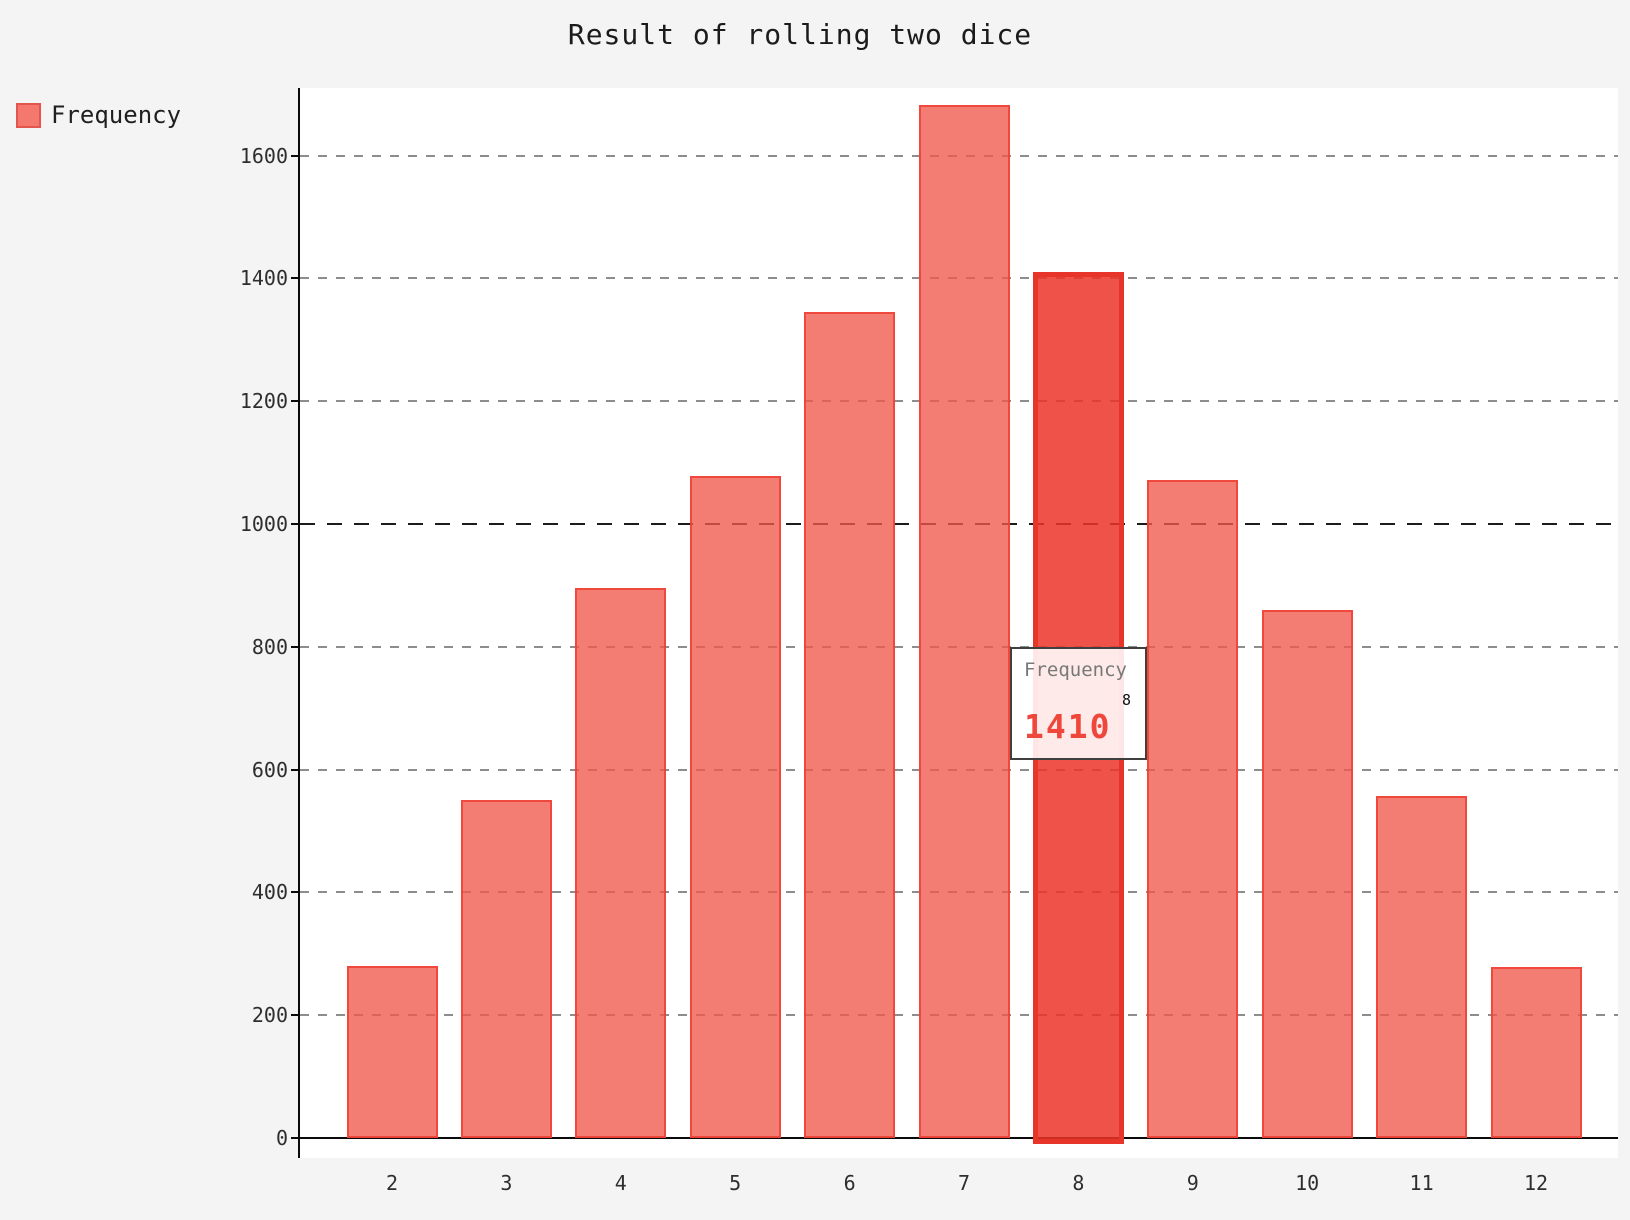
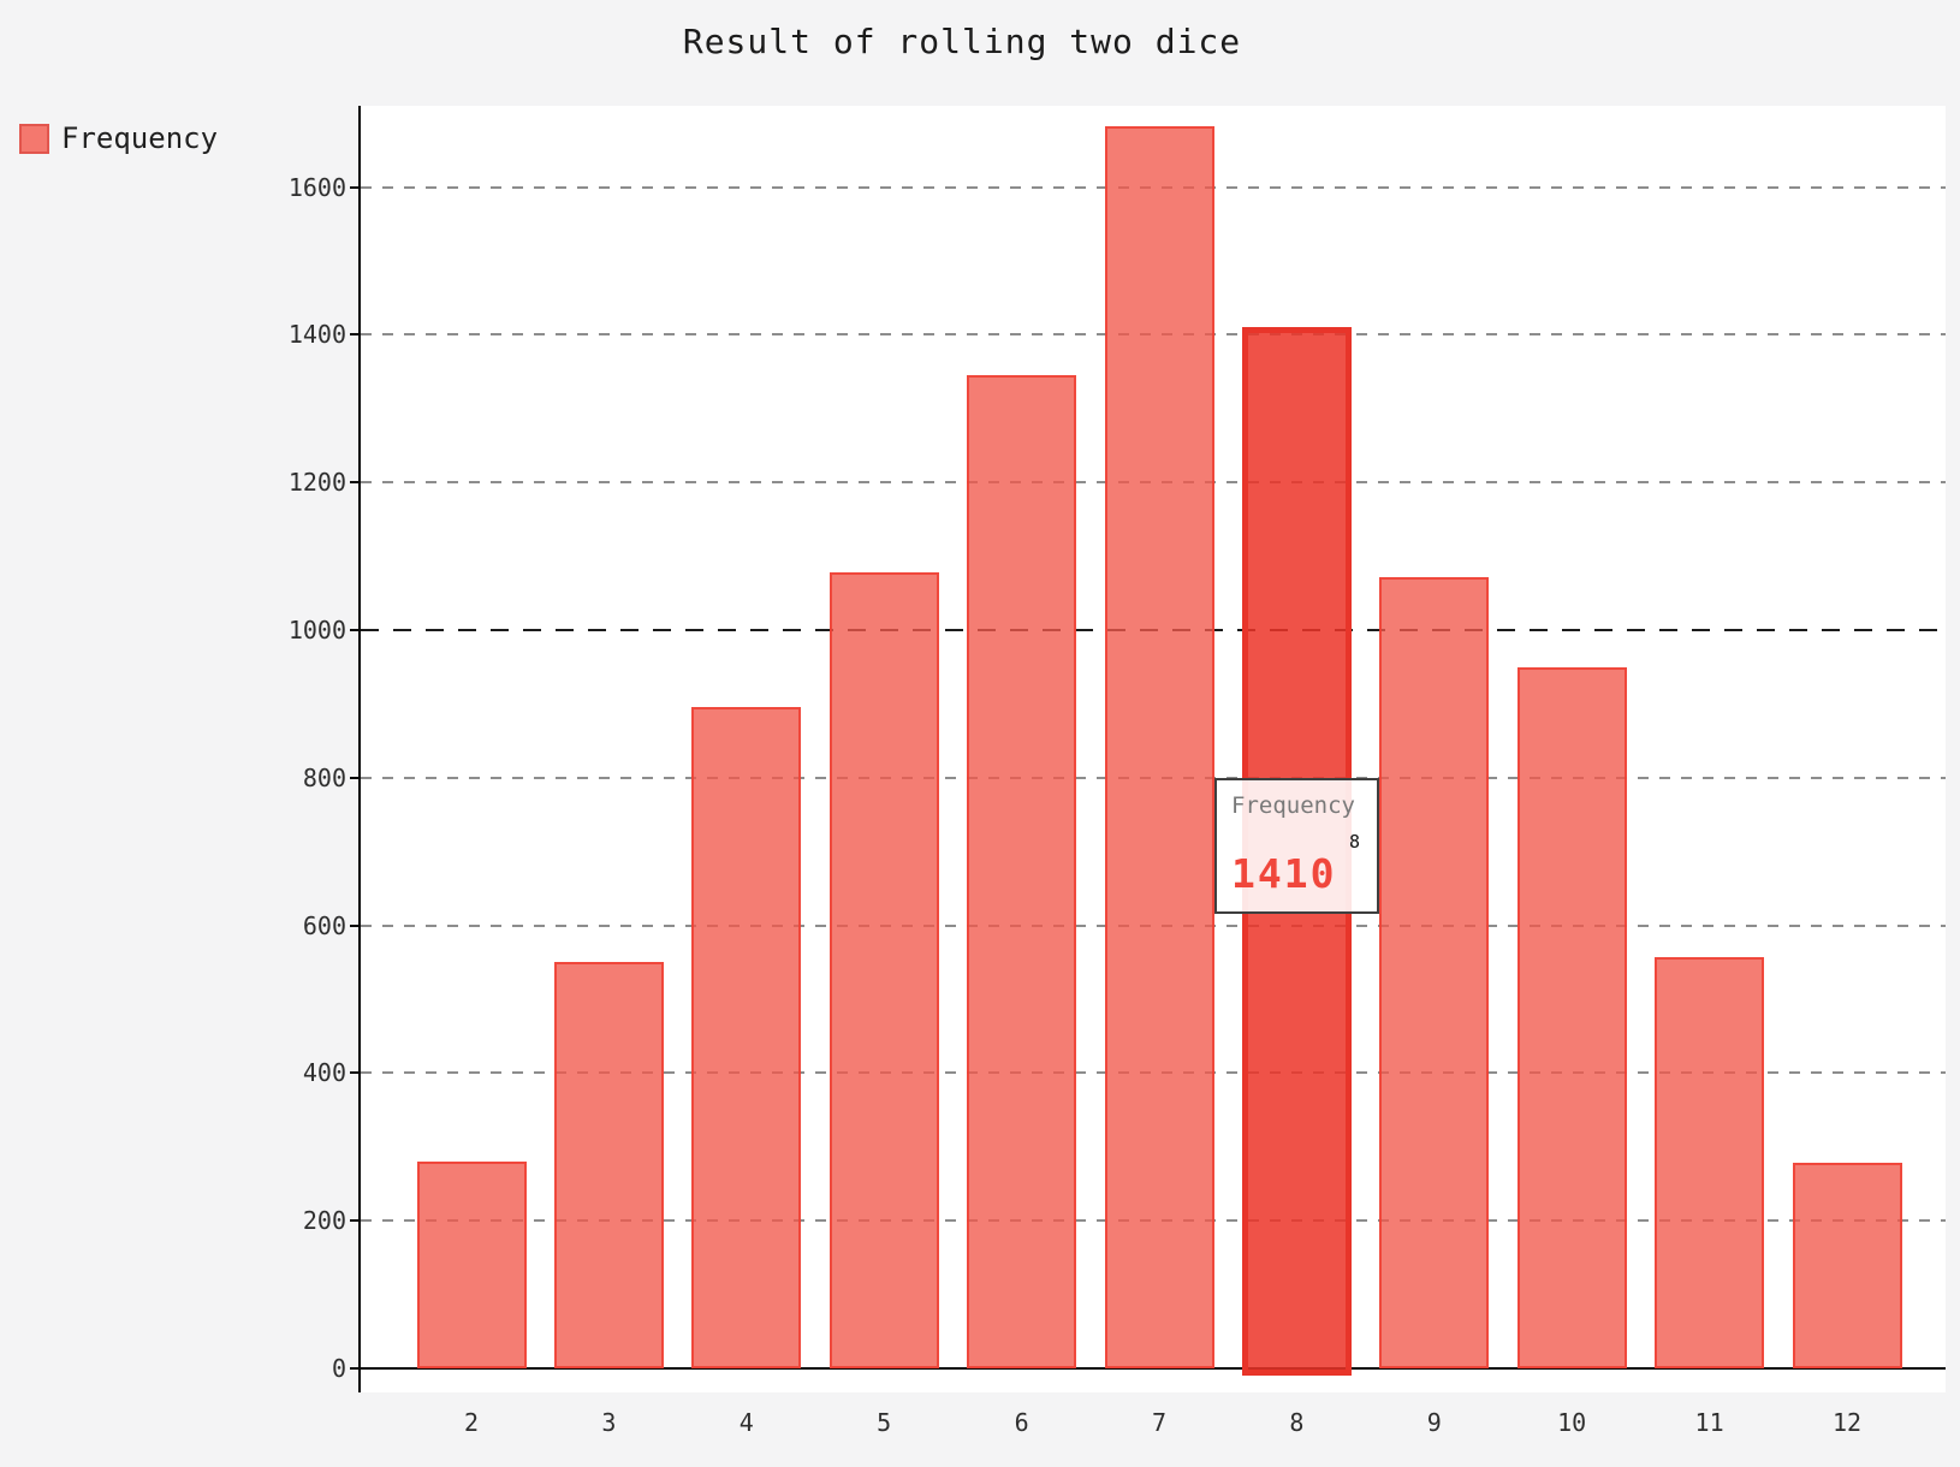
10: 860 -> 950
